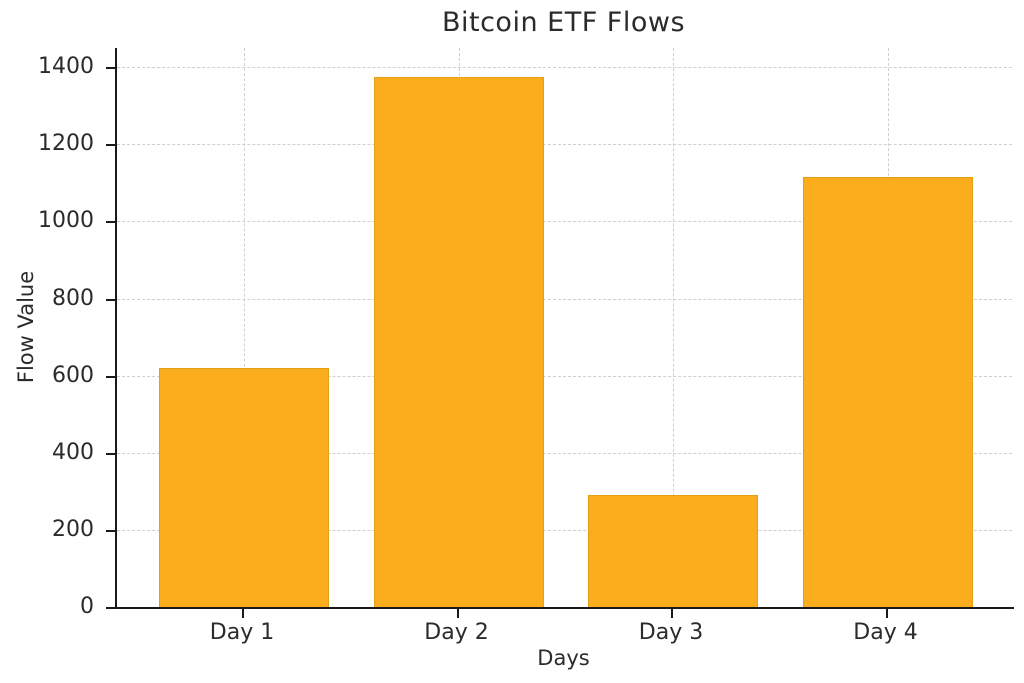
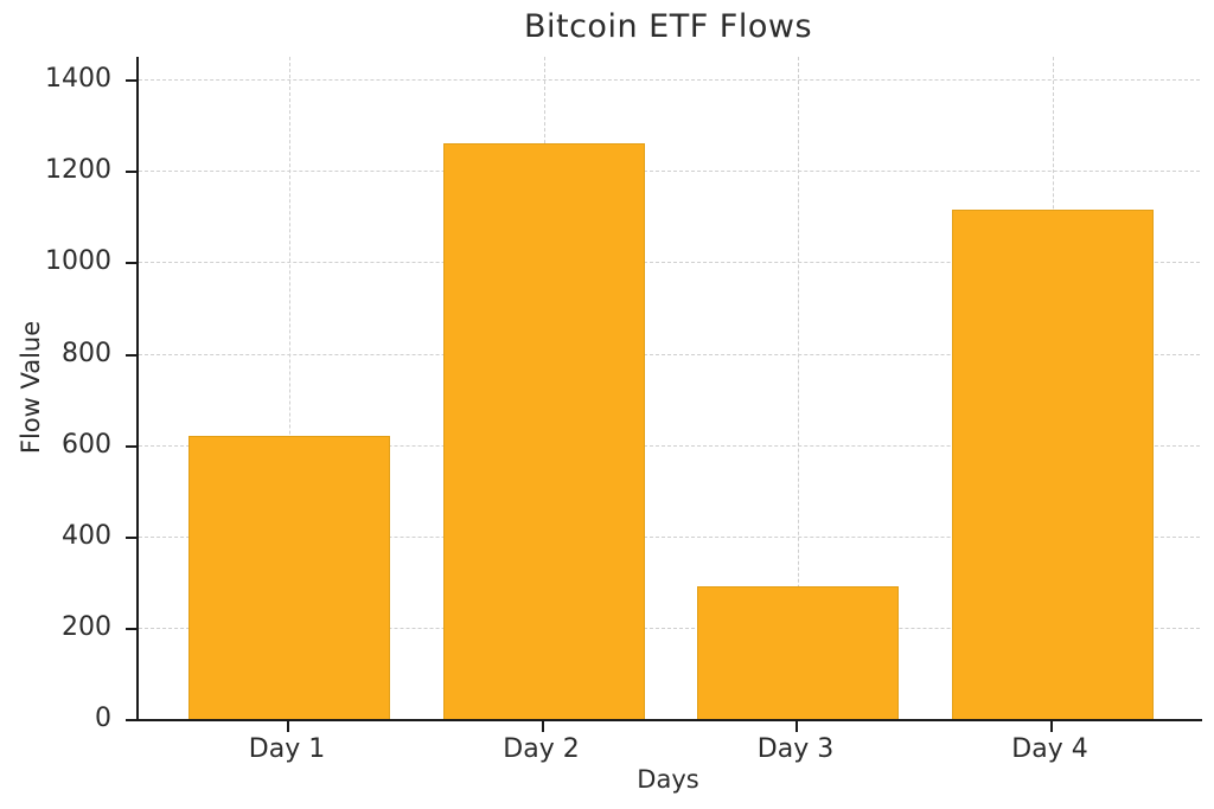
Day 2: 1380 -> 1260
